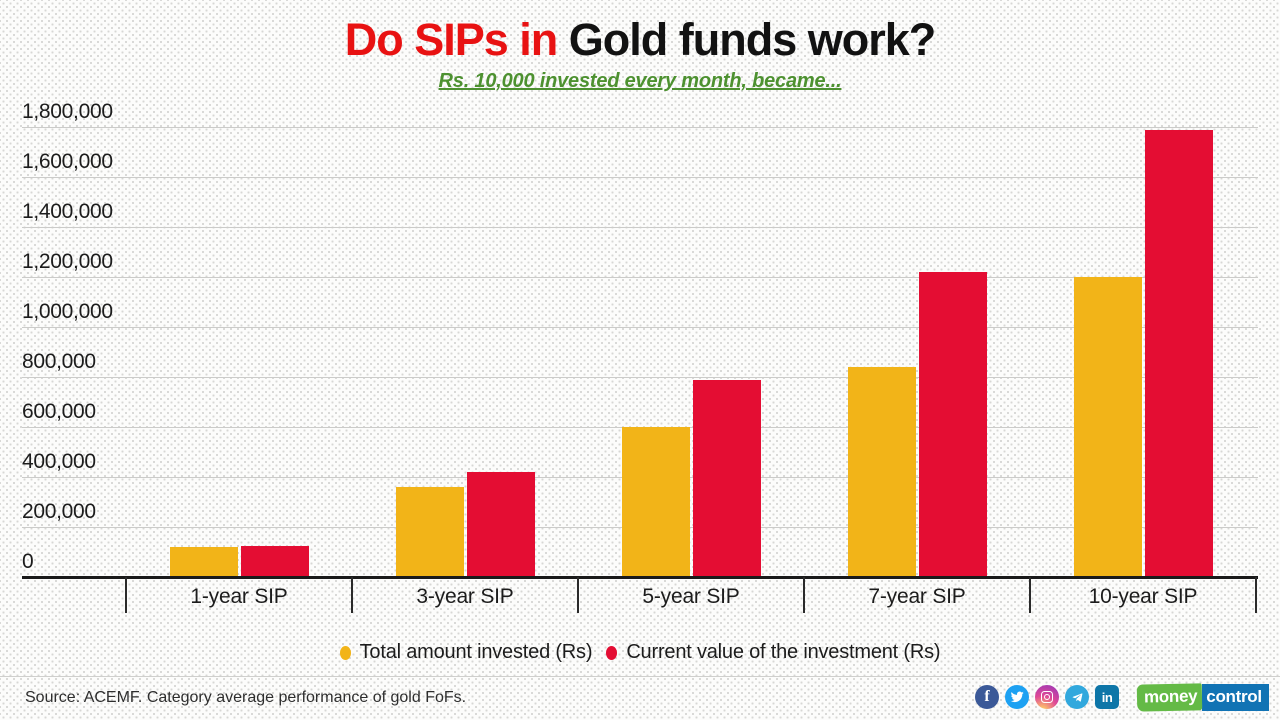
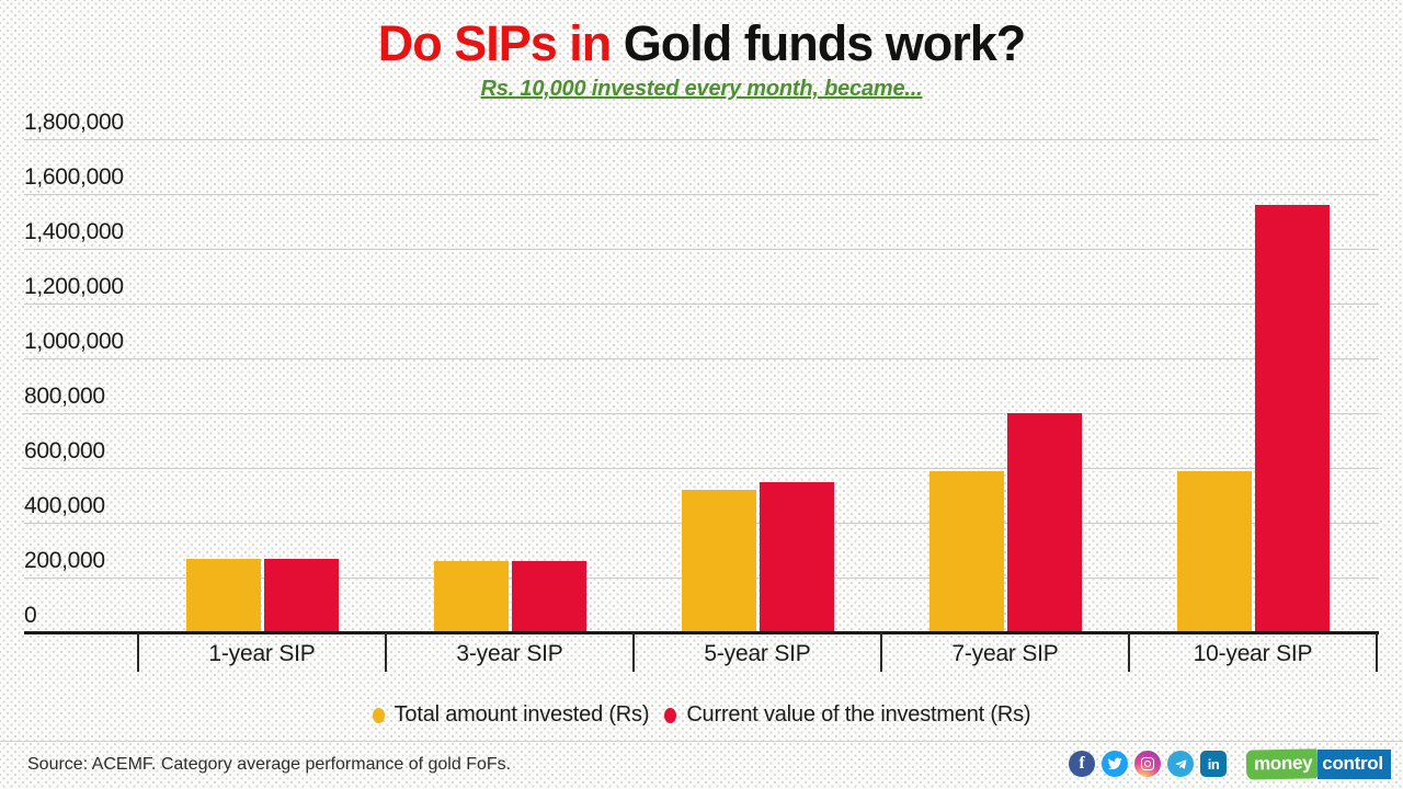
Total amount invested (Rs)/1-year SIP: 120000 -> 270000
Current value of the investment (Rs)/1-year SIP: 120000 -> 270000
Total amount invested (Rs)/3-year SIP: 360000 -> 260000
Current value of the investment (Rs)/3-year SIP: 420000 -> 260000
Total amount invested (Rs)/5-year SIP: 600000 -> 520000
Current value of the investment (Rs)/5-year SIP: 790000 -> 550000
Total amount invested (Rs)/7-year SIP: 840000 -> 590000
Current value of the investment (Rs)/7-year SIP: 1220000 -> 800000
Total amount invested (Rs)/10-year SIP: 1200000 -> 590000
Current value of the investment (Rs)/10-year SIP: 1790000 -> 1560000
